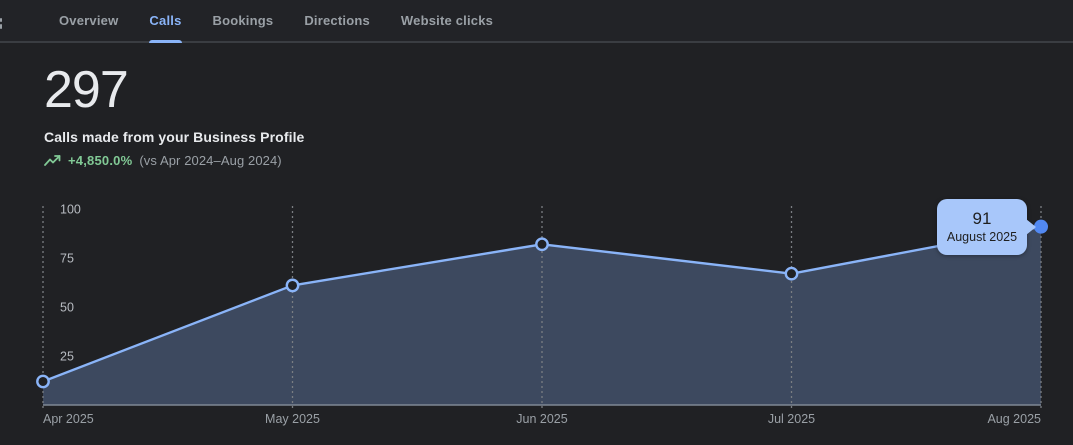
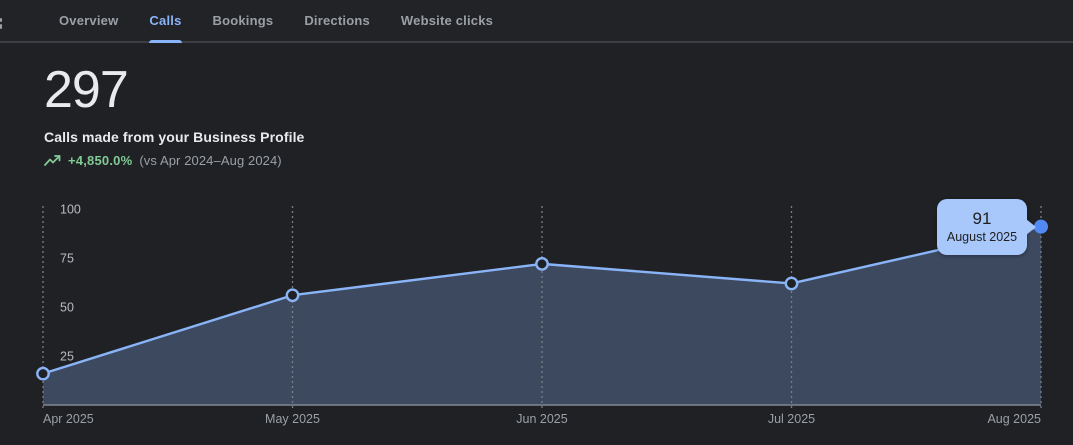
Apr 2025: 12 -> 16
May 2025: 61 -> 56
Jun 2025: 82 -> 72
Jul 2025: 67 -> 62
